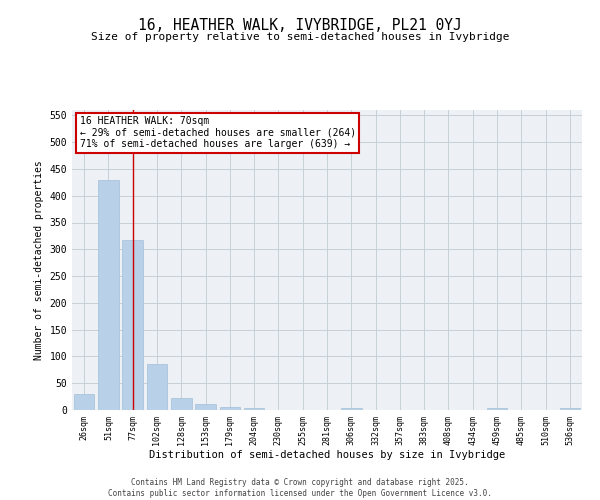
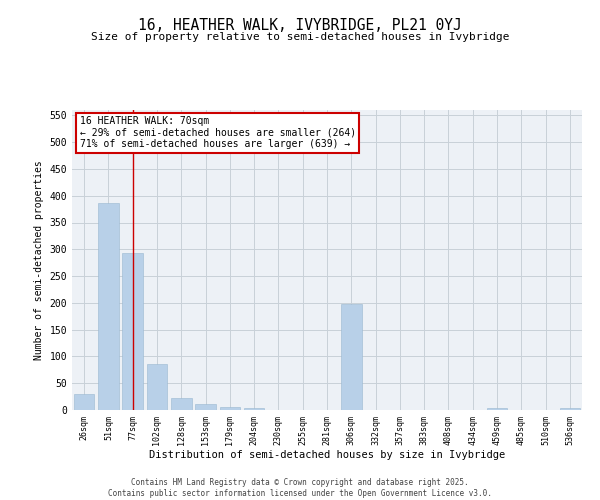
51sqm: 430 -> 386
77sqm: 318 -> 294
306sqm: 3 -> 198
